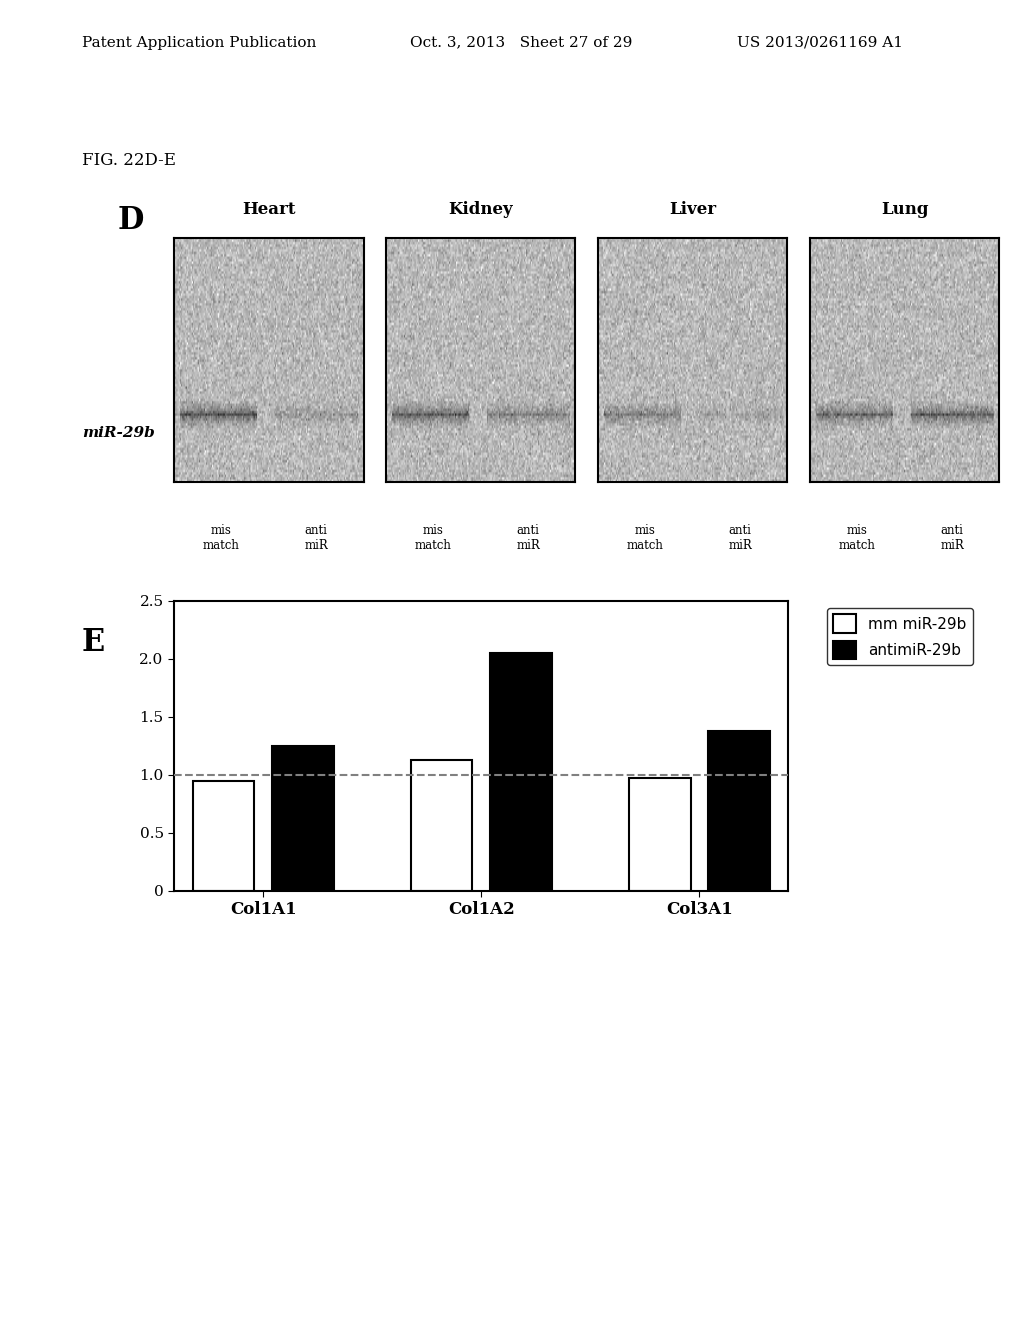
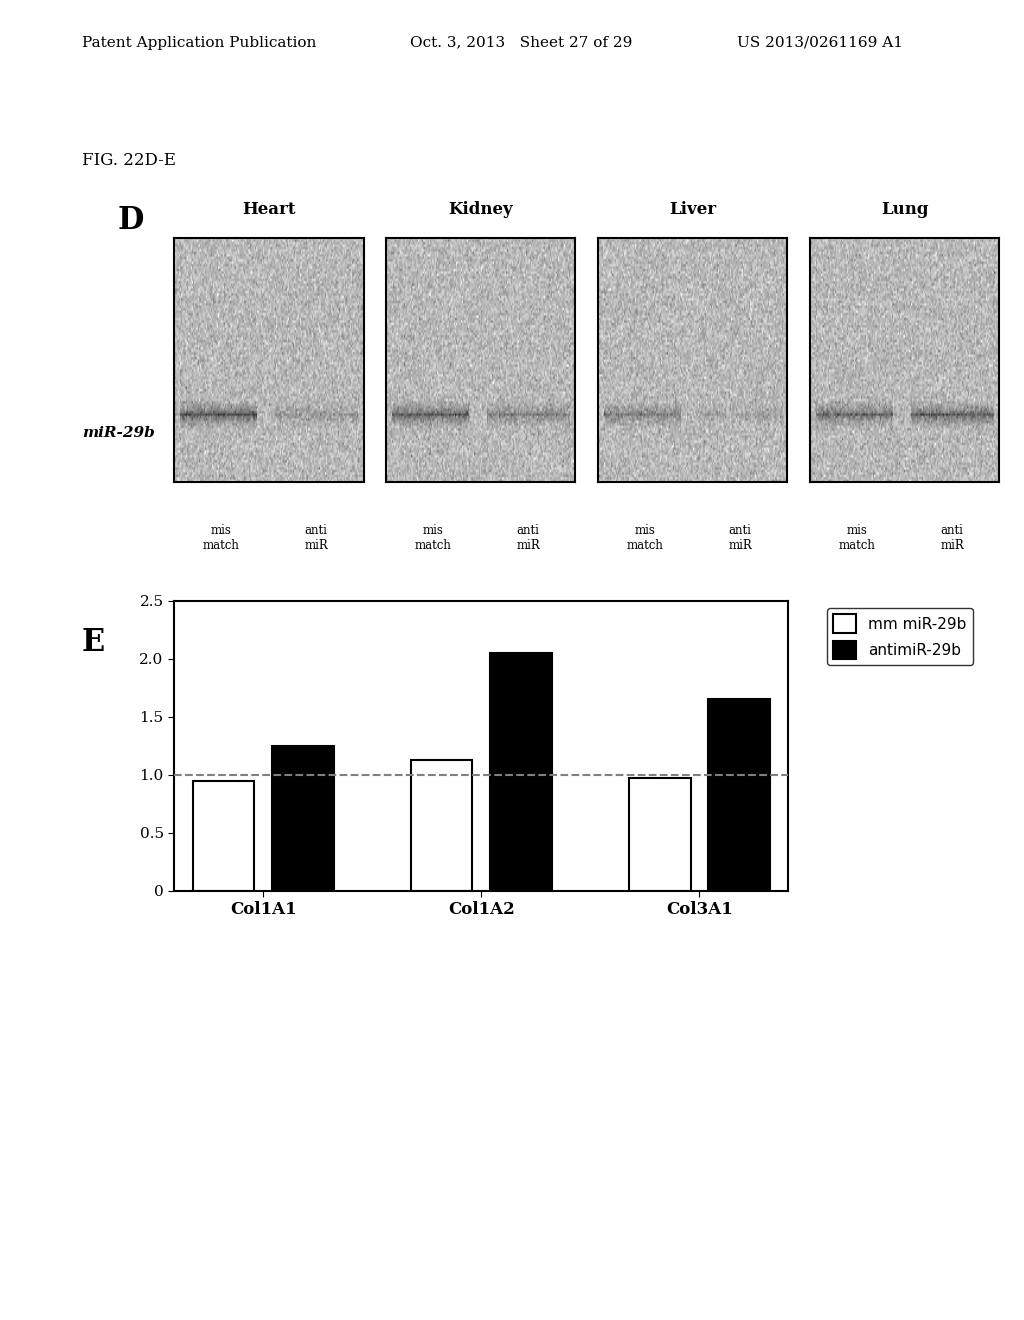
antimiR-29b/Col3A1: 1.38 -> 1.65
